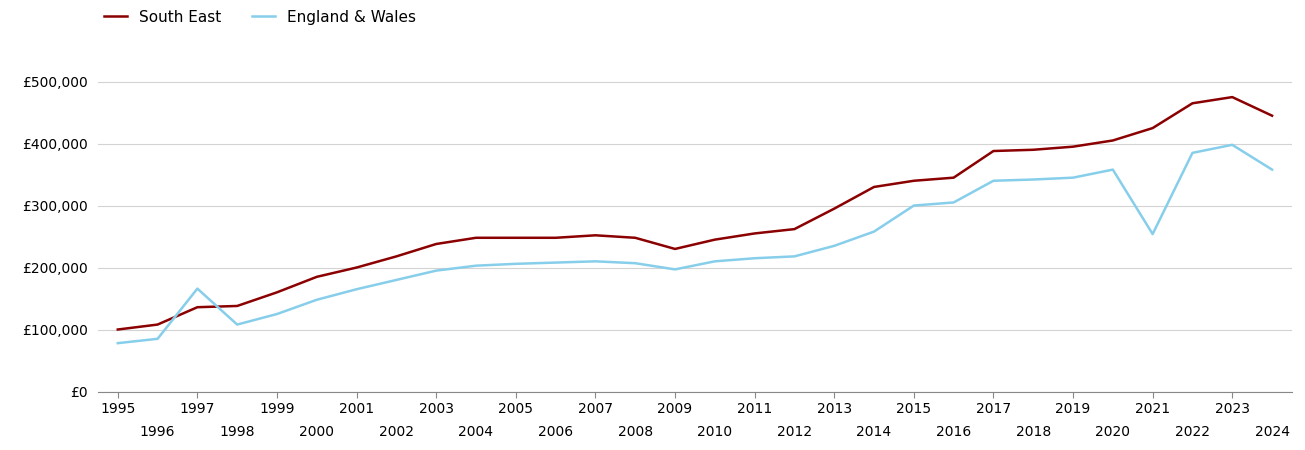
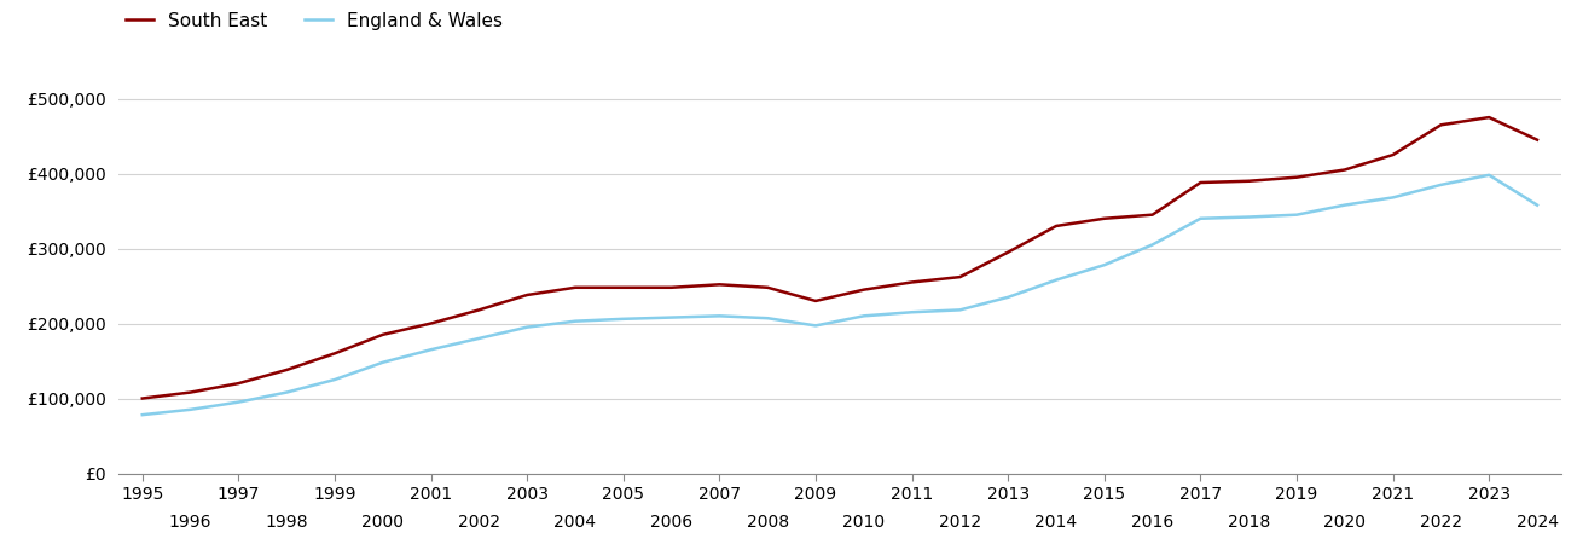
South East/1997: £136,000 -> £120,000
England & Wales/1997: £166,000 -> £95,000
England & Wales/2015: £300,000 -> £278,000
England & Wales/2021: £254,000 -> £368,000
